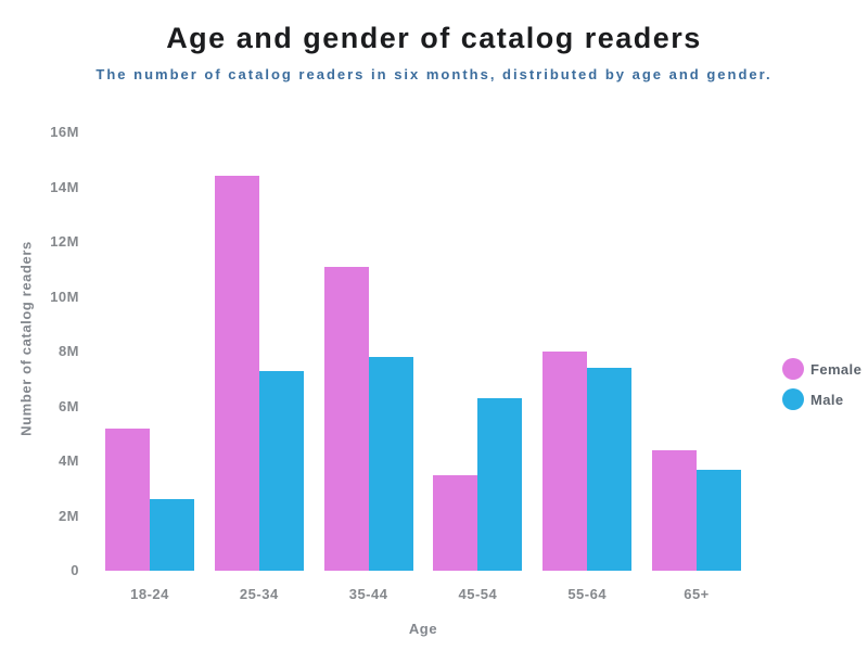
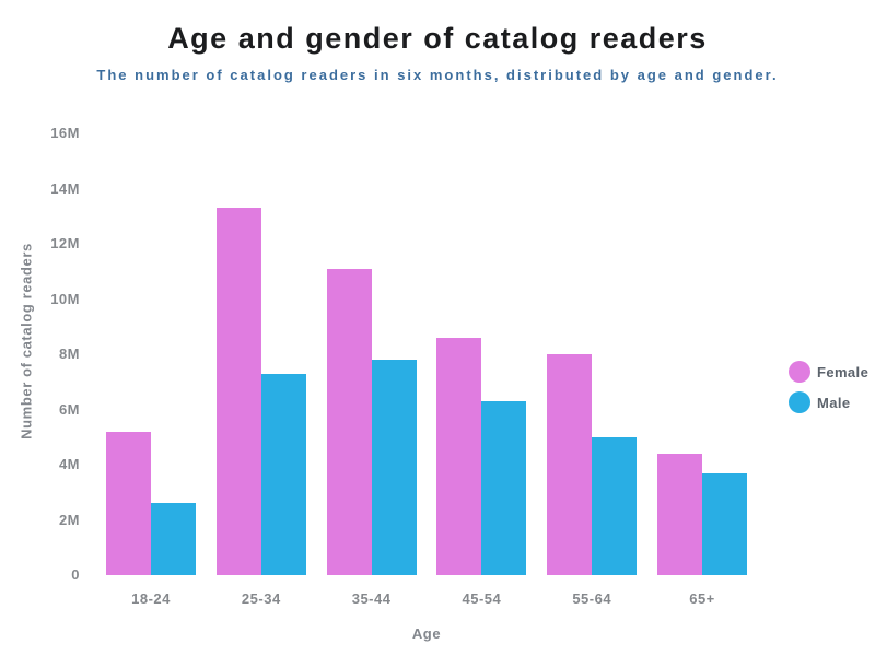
Female/25-34: 14.4M -> 13.3M
Female/45-54: 3.5M -> 8.6M
Male/55-64: 7.4M -> 5.0M
